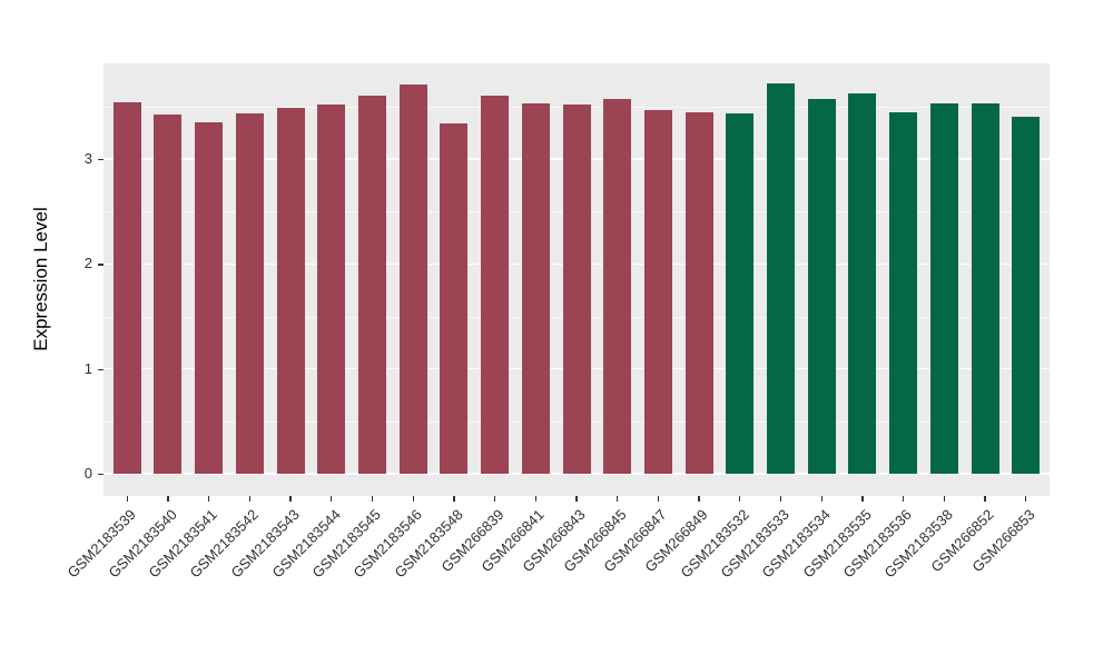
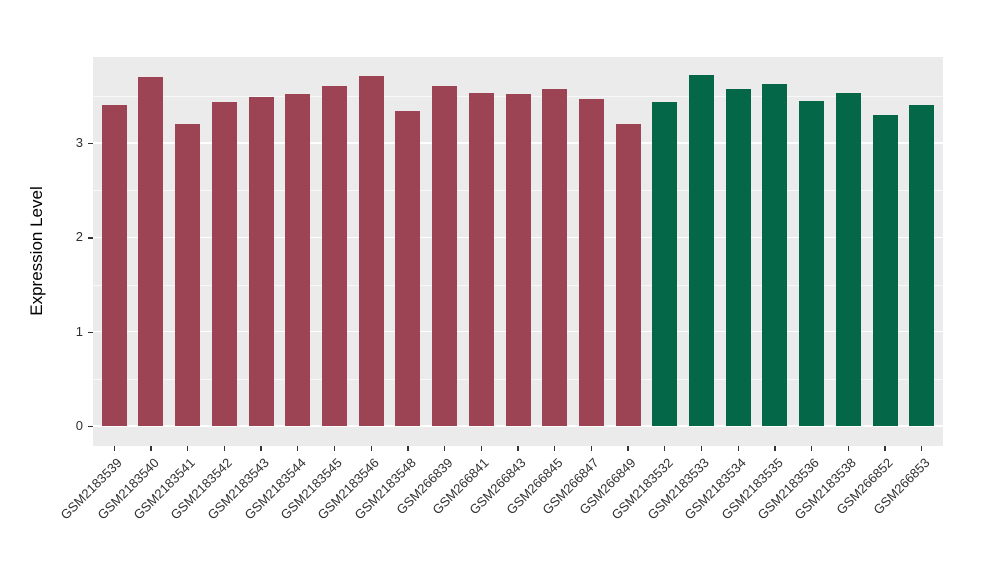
GSM2183539: 3.5 -> 3.4
GSM2183540: 3.4 -> 3.7
GSM2183541: 3.4 -> 3.2
GSM266849: 3.5 -> 3.2
GSM266852: 3.5 -> 3.3
